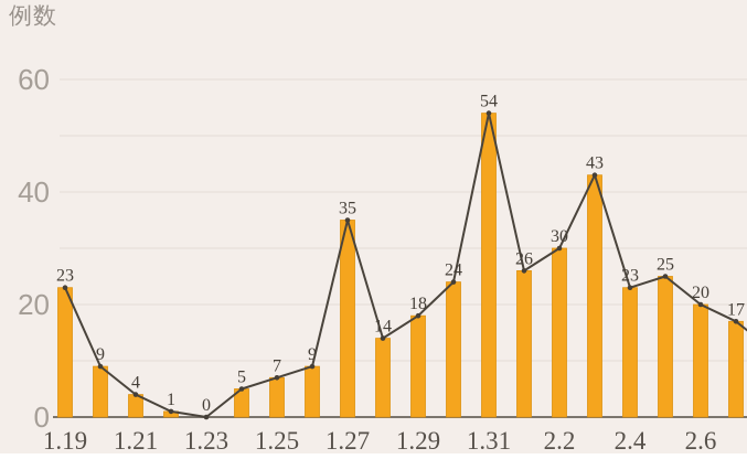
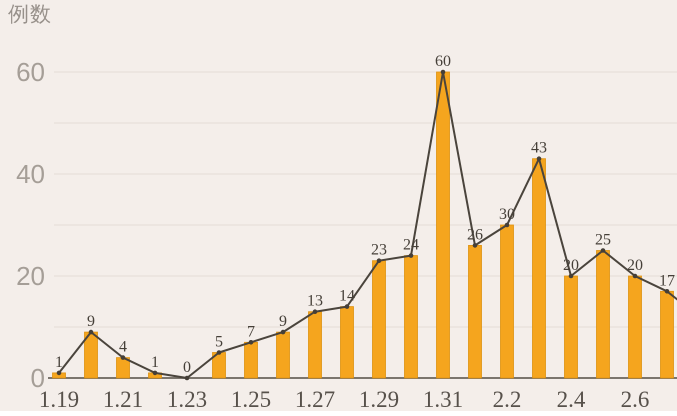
1.19: 23 -> 1
1.27: 35 -> 13
1.29: 18 -> 23
1.31: 54 -> 60
2.4: 23 -> 20
